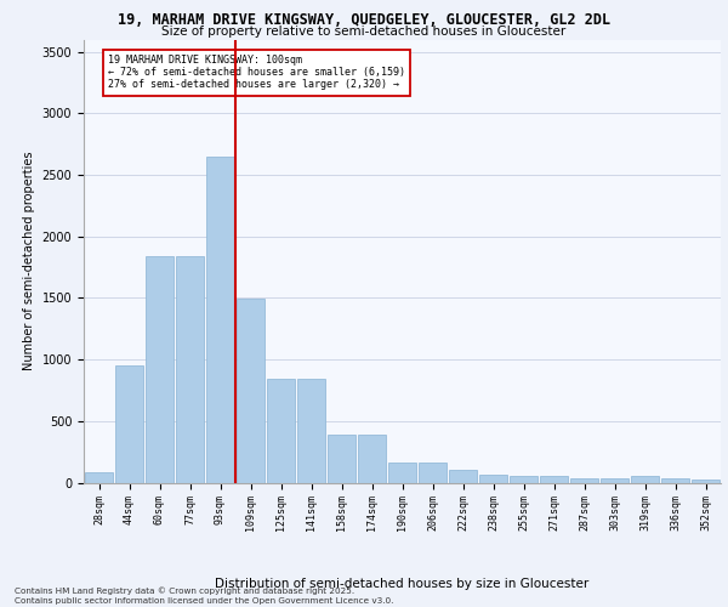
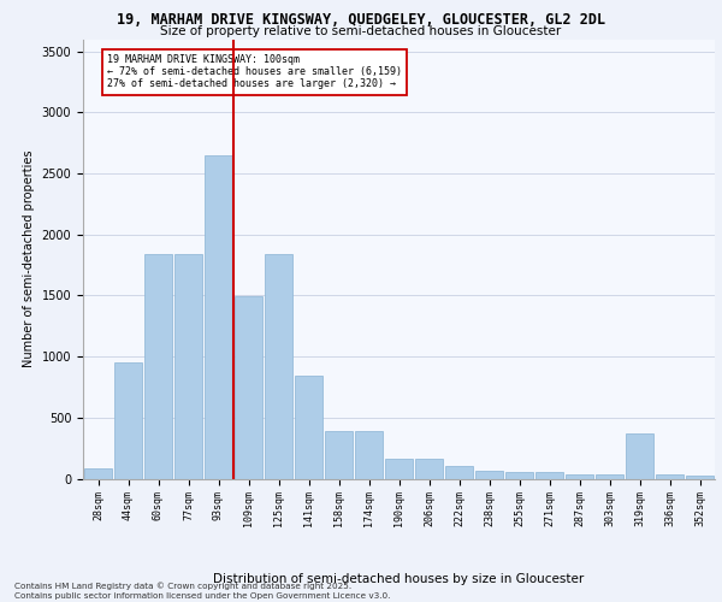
125sqm: 840 -> 1840
319sqm: 60 -> 370
